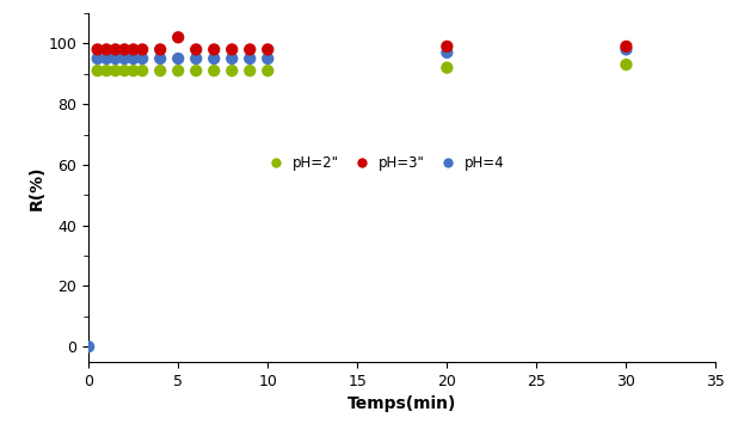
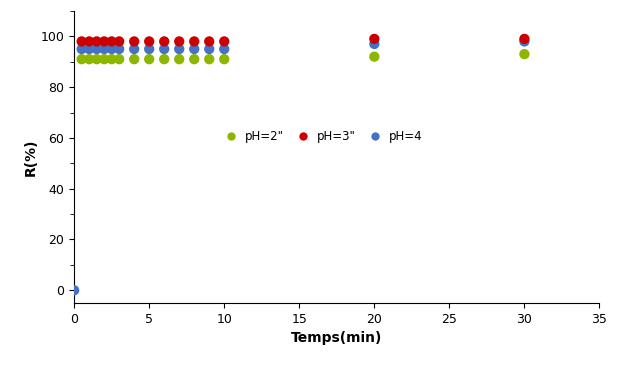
pH=3"/5: 102 -> 98
